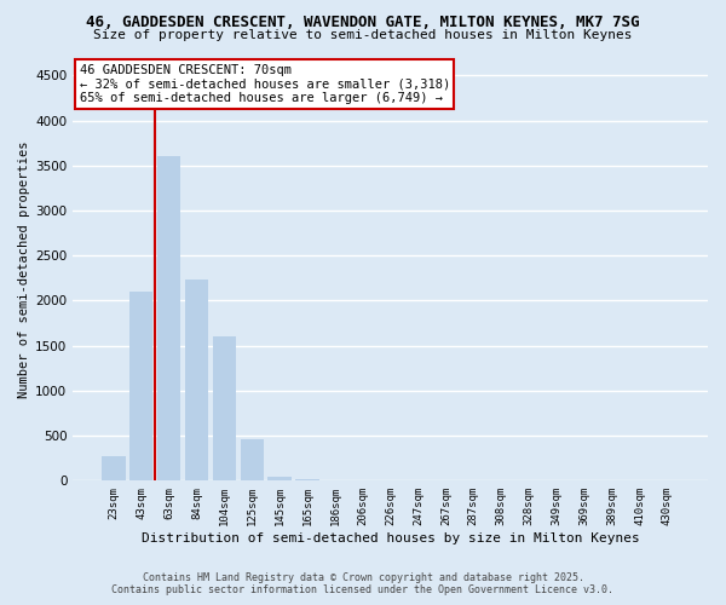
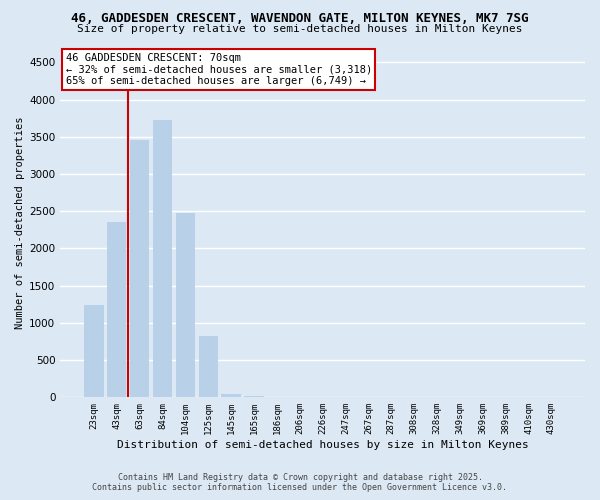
23sqm: 270 -> 1240
43sqm: 2100 -> 2360
63sqm: 3610 -> 3460
84sqm: 2230 -> 3720
104sqm: 1600 -> 2480
125sqm: 460 -> 820
